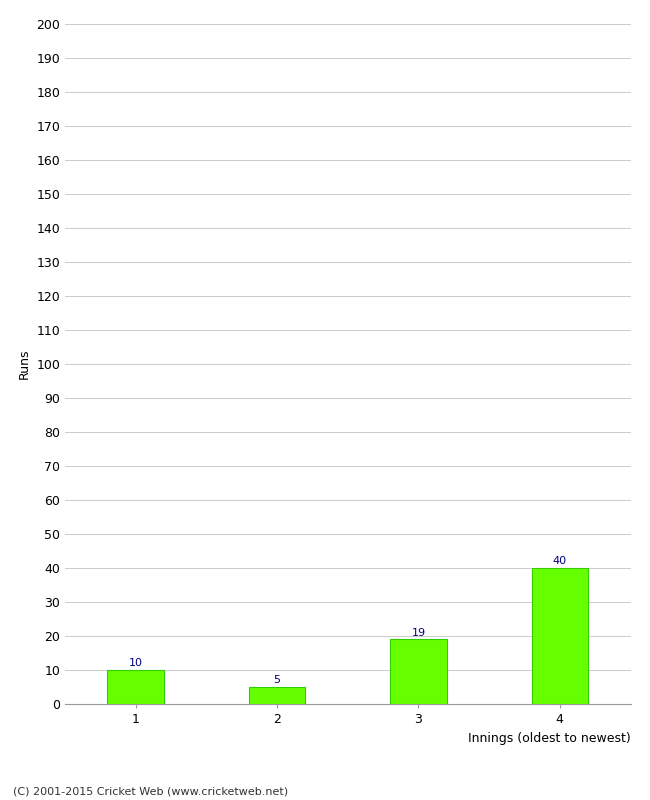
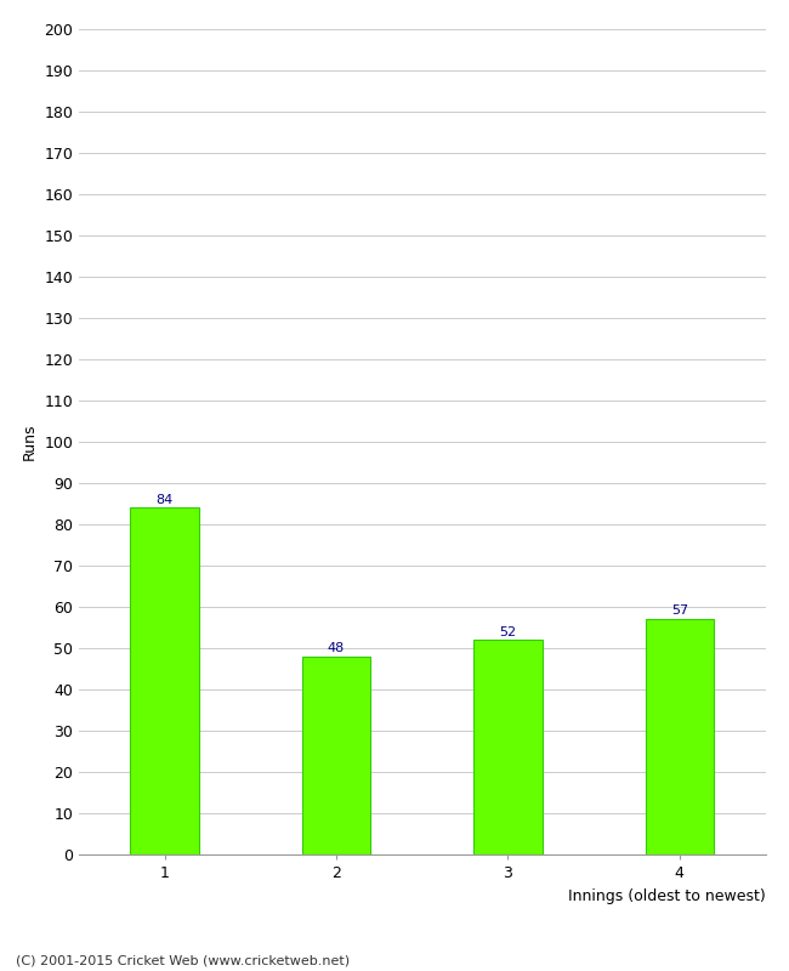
1: 10 -> 84
2: 5 -> 48
3: 19 -> 52
4: 40 -> 57
